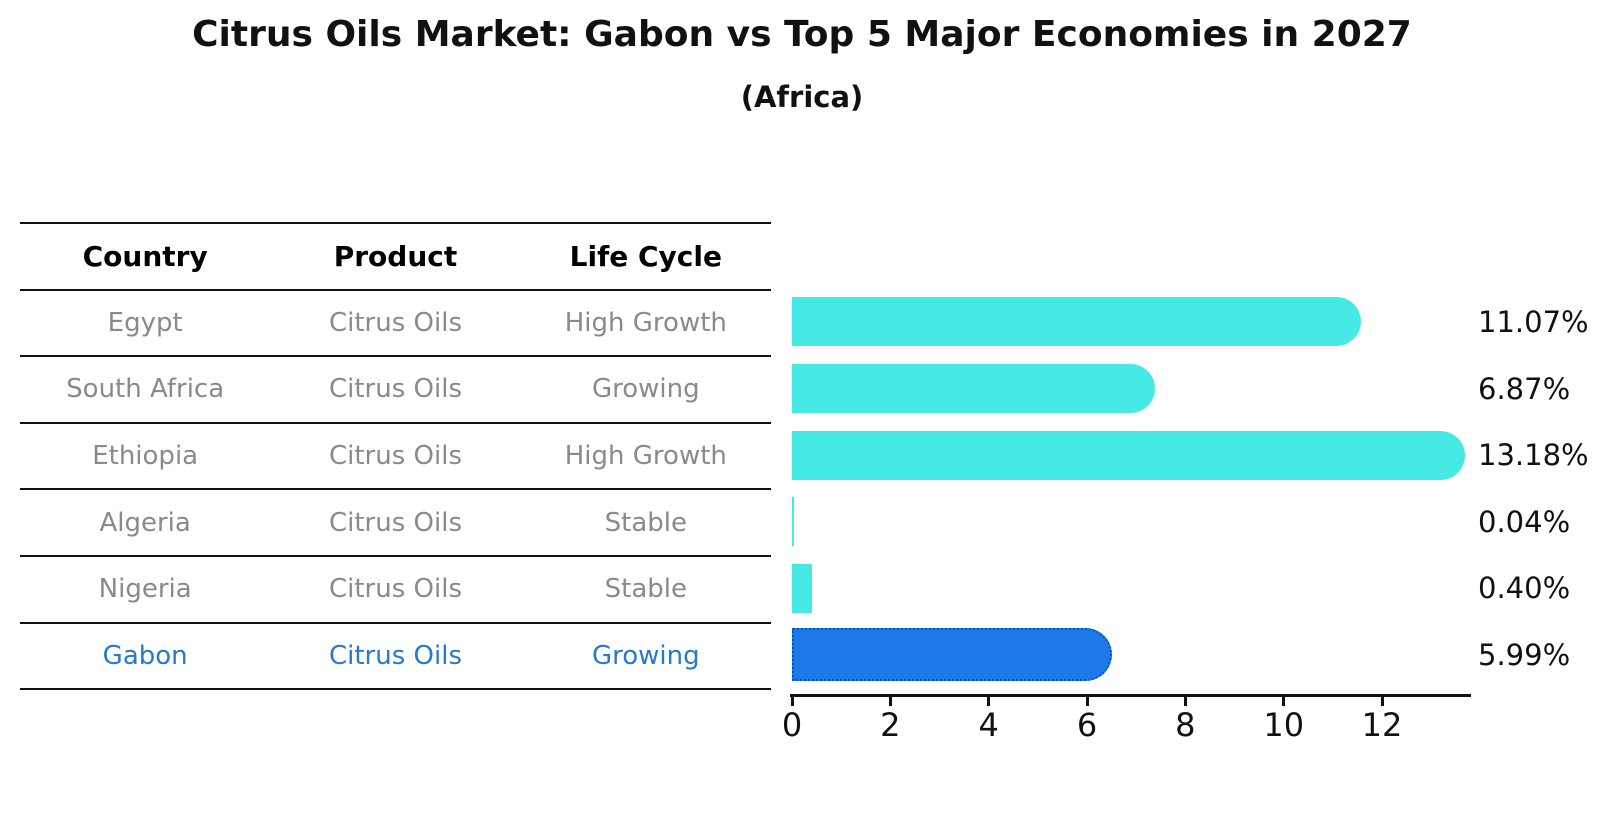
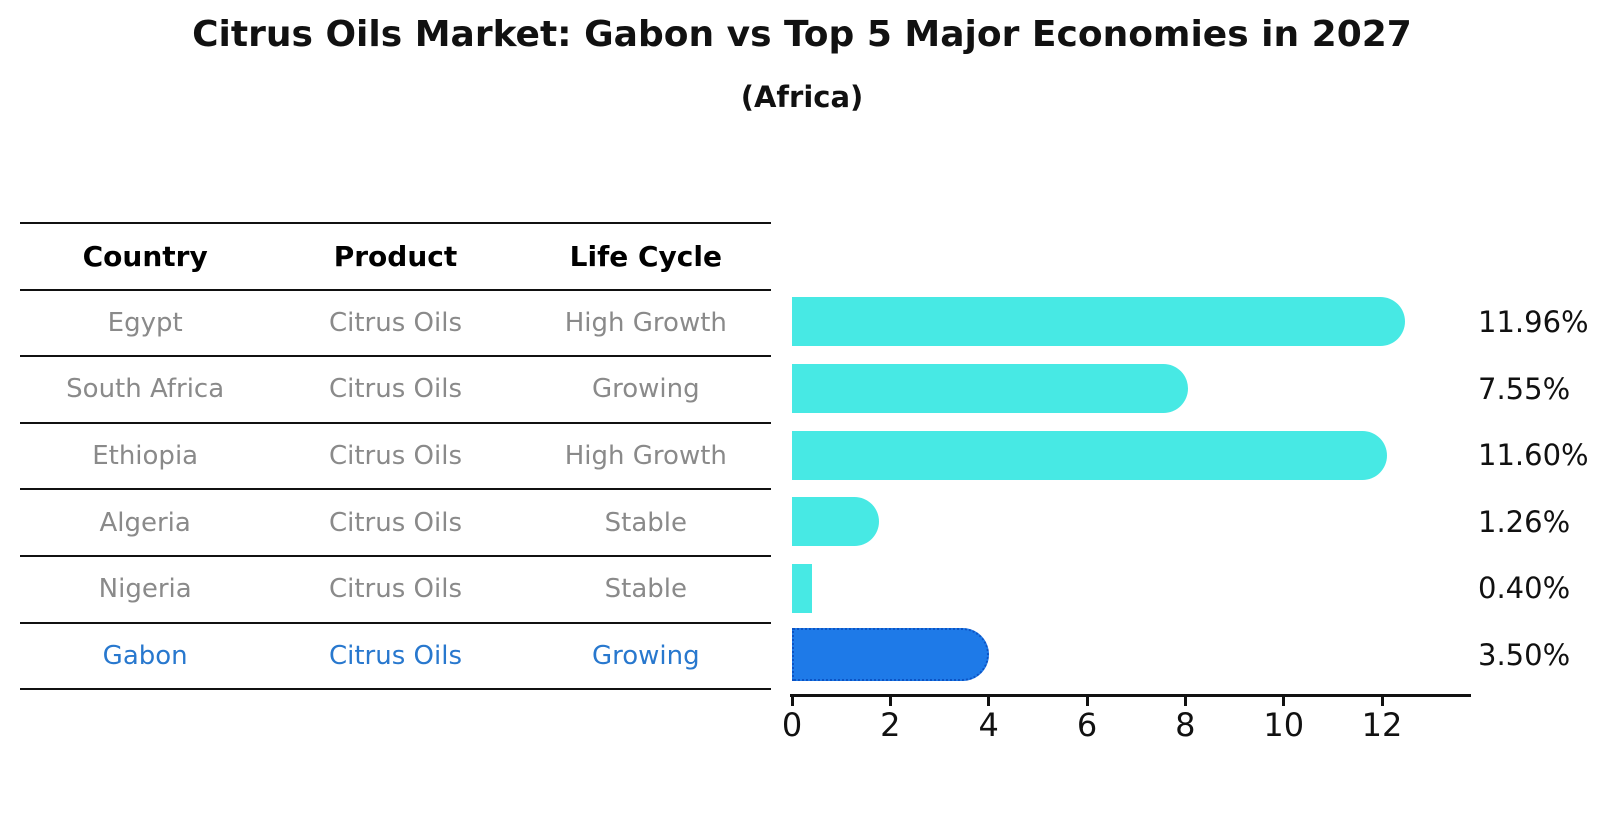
Egypt: 11.07% -> 11.96%
South Africa: 6.87% -> 7.55%
Ethiopia: 13.18% -> 11.60%
Algeria: 0.04% -> 1.26%
Gabon: 5.99% -> 3.50%
